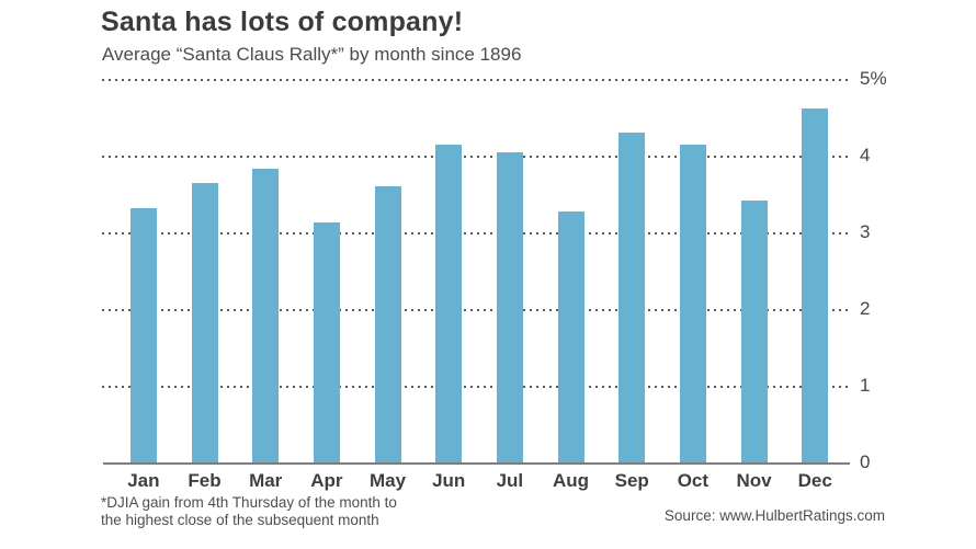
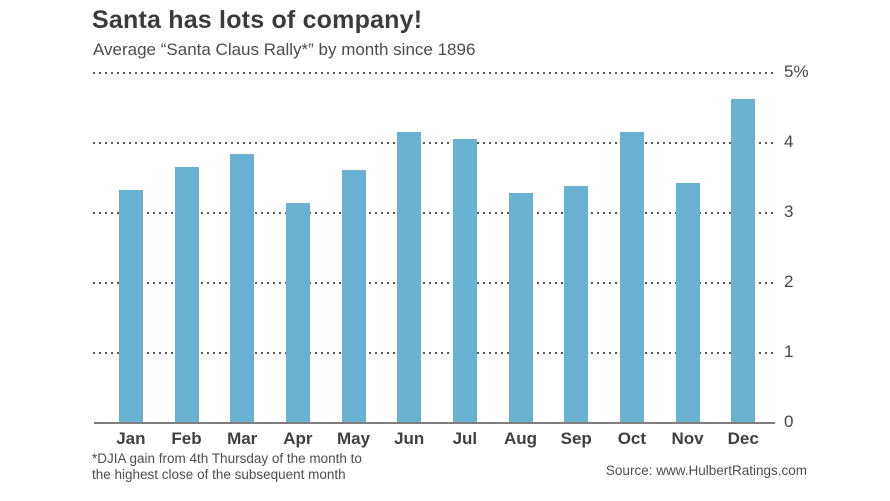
Sep: 4.3% -> 3.4%
